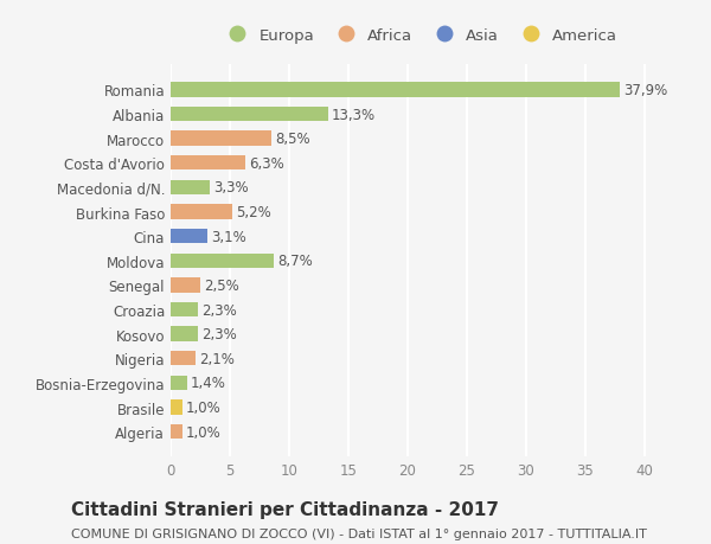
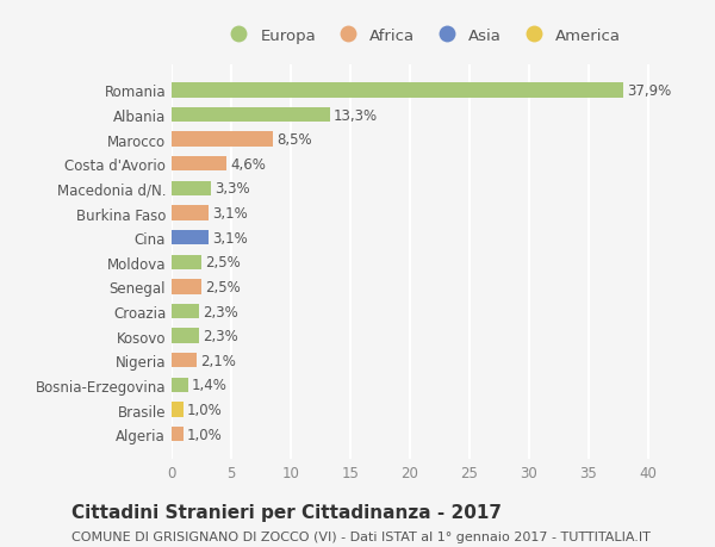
Costa d'Avorio: 6,3% -> 4,6%
Burkina Faso: 5,2% -> 3,1%
Moldova: 8,7% -> 2,5%
